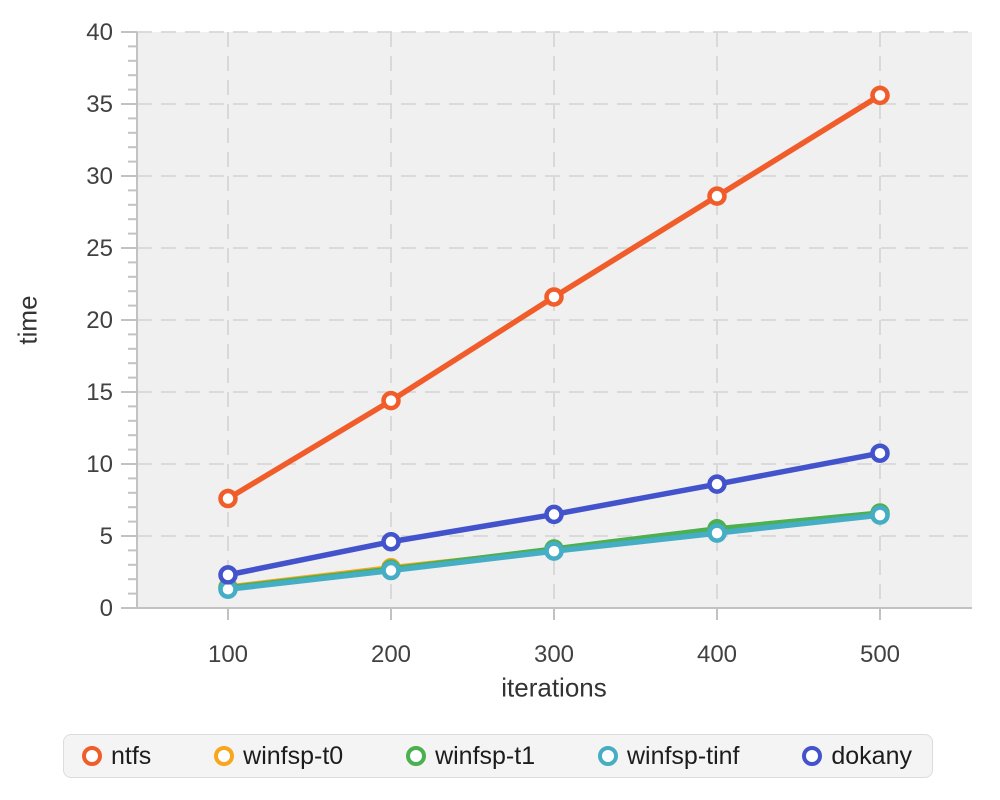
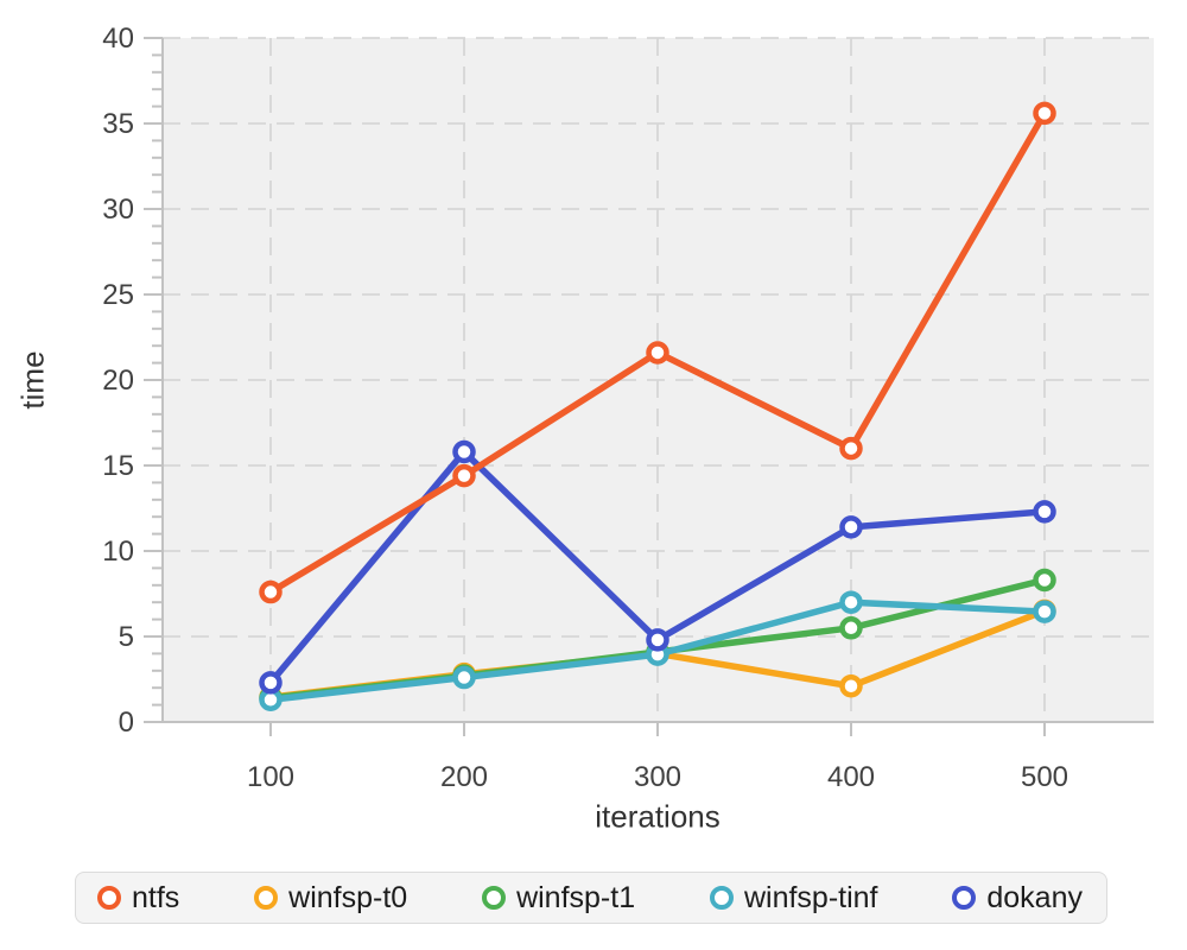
dokany/200: 4.6 -> 15.8
dokany/300: 6.5 -> 4.8
ntfs/400: 28.6 -> 16.0
winfsp-t0/400: 5.3 -> 2.1
winfsp-tinf/400: 5.2 -> 7.0
dokany/400: 8.6 -> 11.4
winfsp-t1/500: 6.6 -> 8.3
dokany/500: 10.8 -> 12.3
